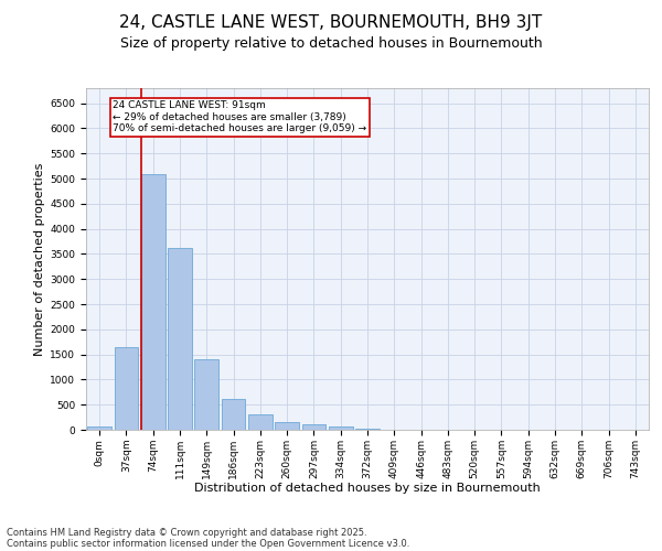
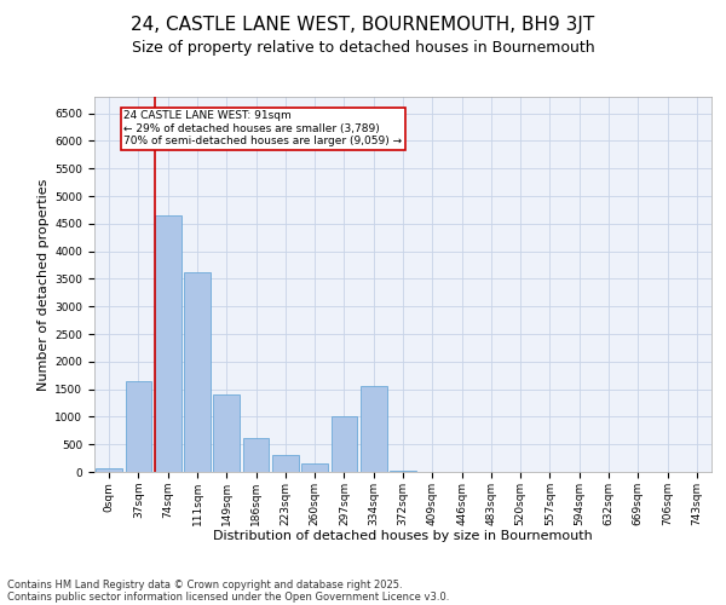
74sqm: 5100 -> 4650
297sqm: 110 -> 1000
334sqm: 80 -> 1550
